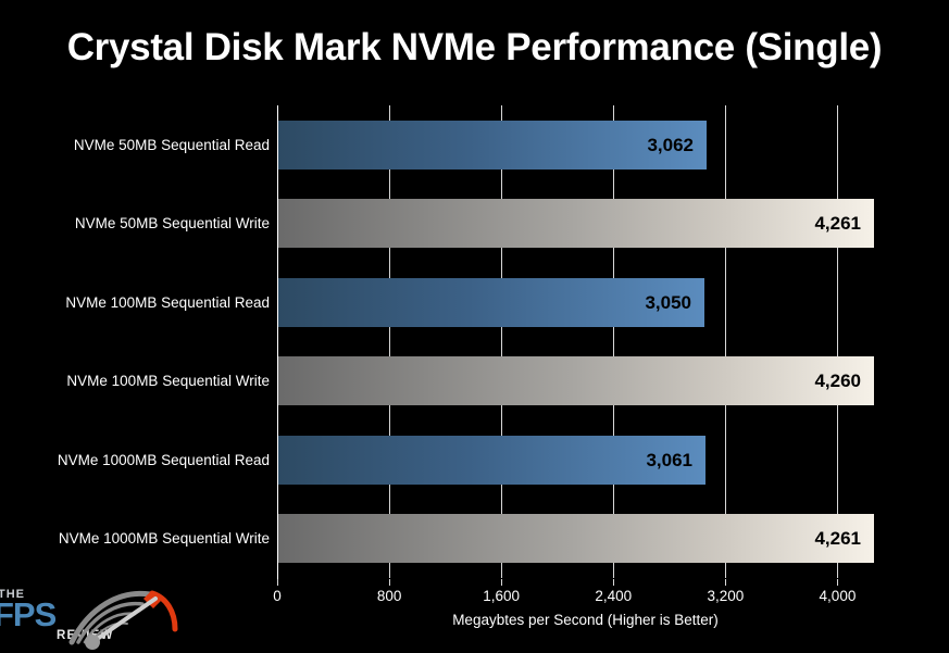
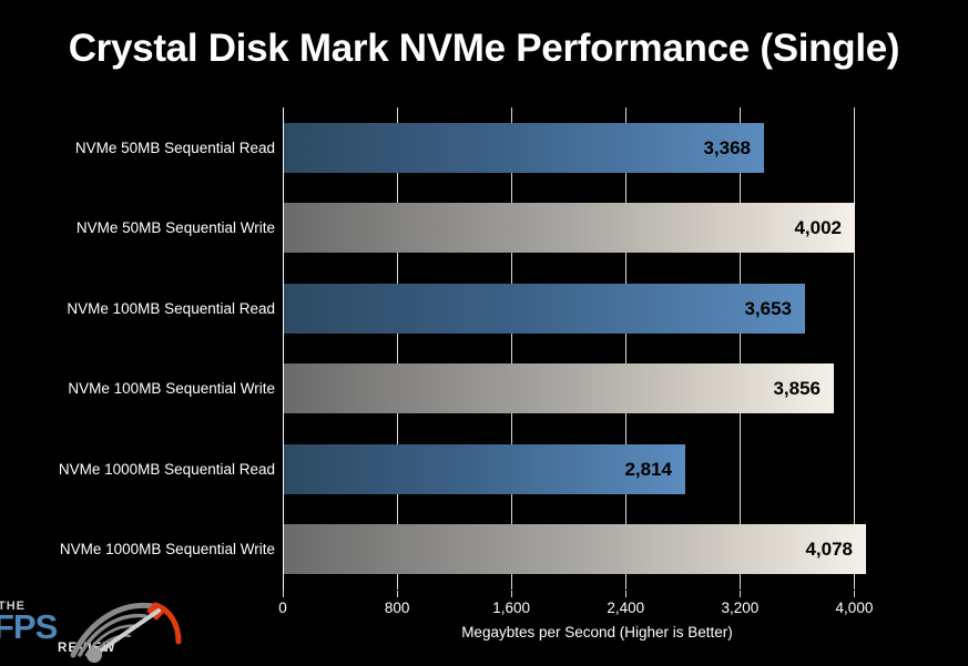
NVMe 50MB Sequential Read: 3,062 -> 3,368
NVMe 50MB Sequential Write: 4,261 -> 4,002
NVMe 100MB Sequential Read: 3,050 -> 3,653
NVMe 100MB Sequential Write: 4,260 -> 3,856
NVMe 1000MB Sequential Read: 3,061 -> 2,814
NVMe 1000MB Sequential Write: 4,261 -> 4,078
